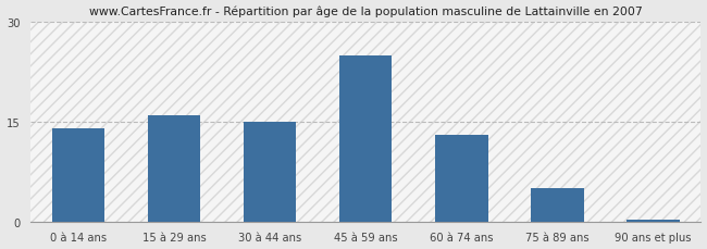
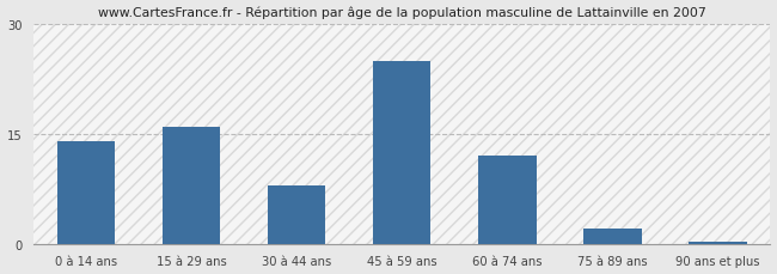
30 à 44 ans: 15.0 -> 8.0
60 à 74 ans: 13.0 -> 12.0
75 à 89 ans: 5.0 -> 2.0
